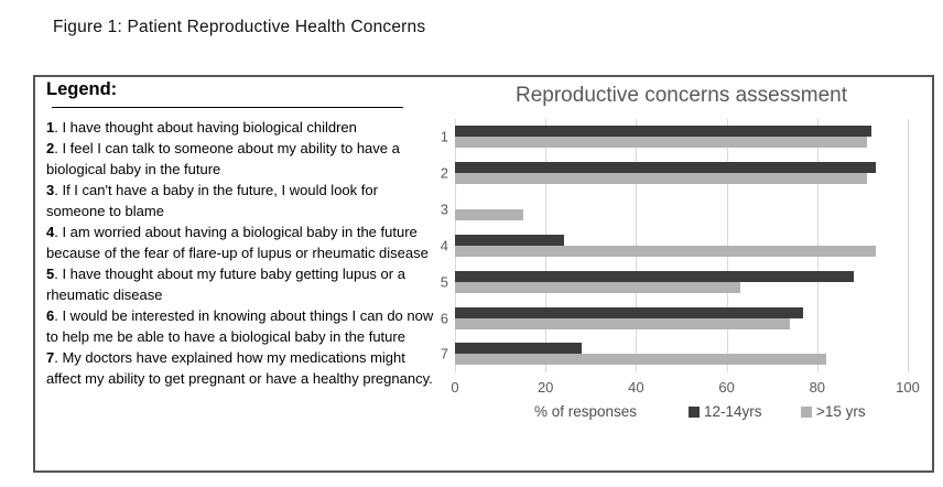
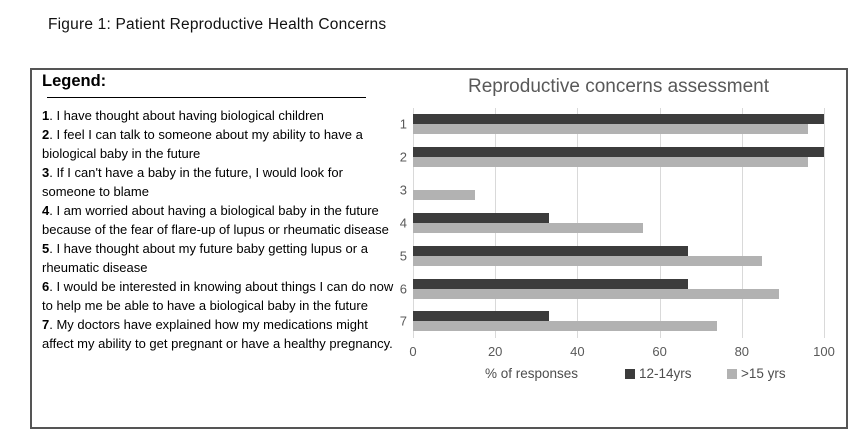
12-14yrs/1: 92 -> 100
>15 yrs/1: 91 -> 96
12-14yrs/2: 93 -> 100
>15 yrs/2: 91 -> 96
12-14yrs/4: 24 -> 33
>15 yrs/4: 93 -> 56
12-14yrs/5: 88 -> 67
>15 yrs/5: 63 -> 85
12-14yrs/6: 77 -> 67
>15 yrs/6: 74 -> 89
12-14yrs/7: 28 -> 33
>15 yrs/7: 82 -> 74
